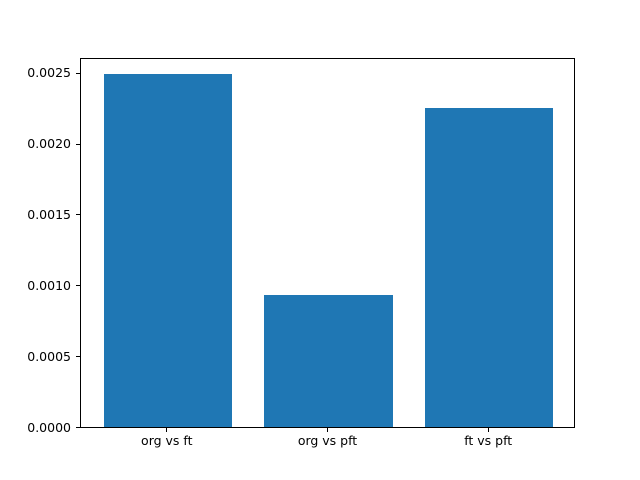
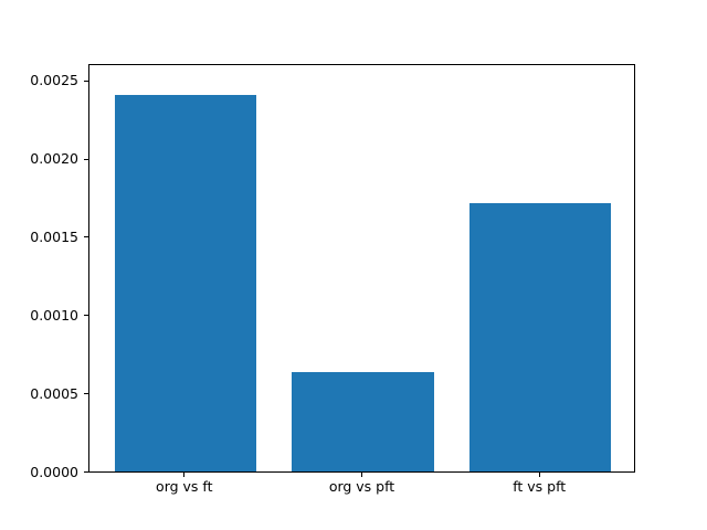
org vs ft: 0.00249 -> 0.00240
org vs pft: 0.00093 -> 0.00063
ft vs pft: 0.00225 -> 0.00171
